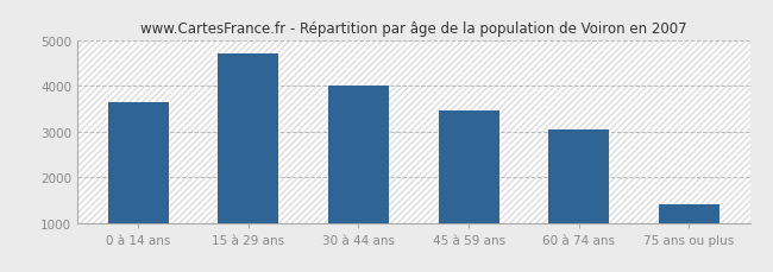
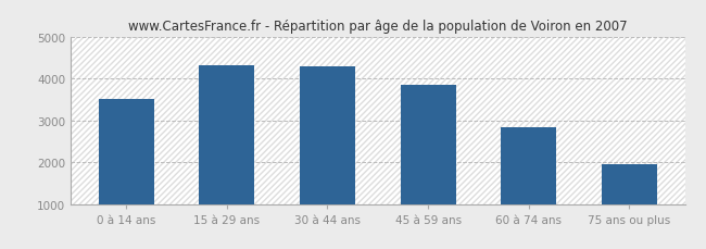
0 à 14 ans: 3650 -> 3500
15 à 29 ans: 4700 -> 4320
30 à 44 ans: 4000 -> 4290
45 à 59 ans: 3450 -> 3850
60 à 74 ans: 3050 -> 2840
75 ans ou plus: 1400 -> 1960
